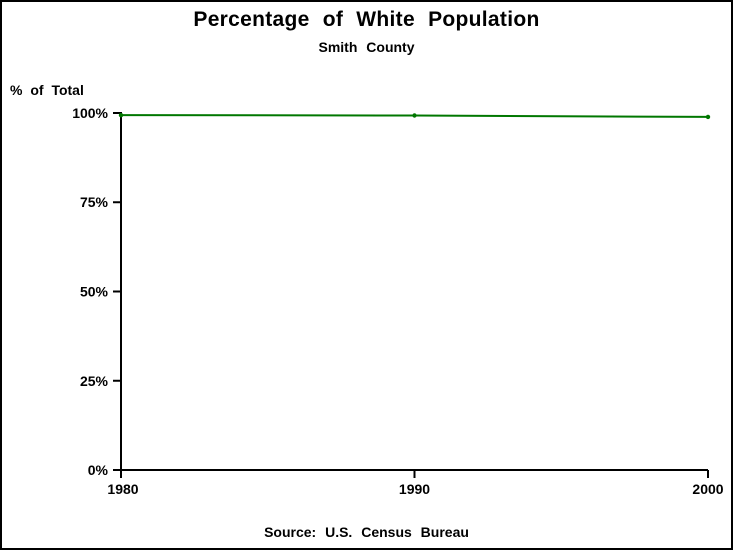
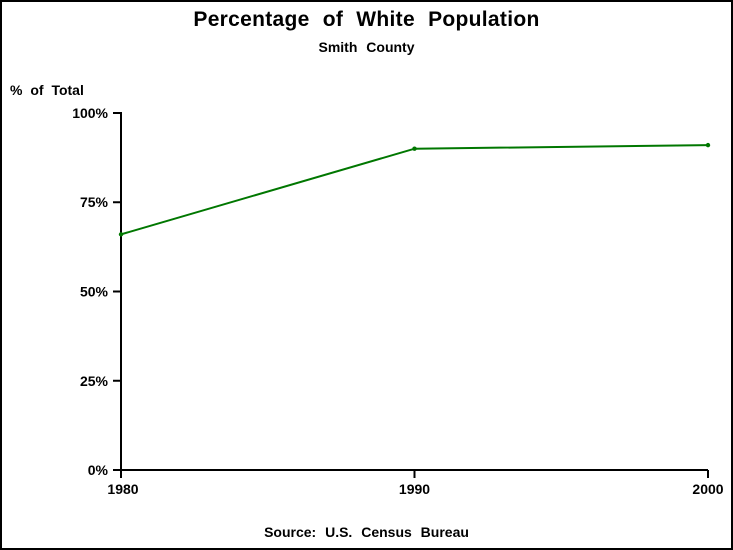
1980: 99% -> 66%
1990: 99% -> 90%
2000: 99% -> 91%
